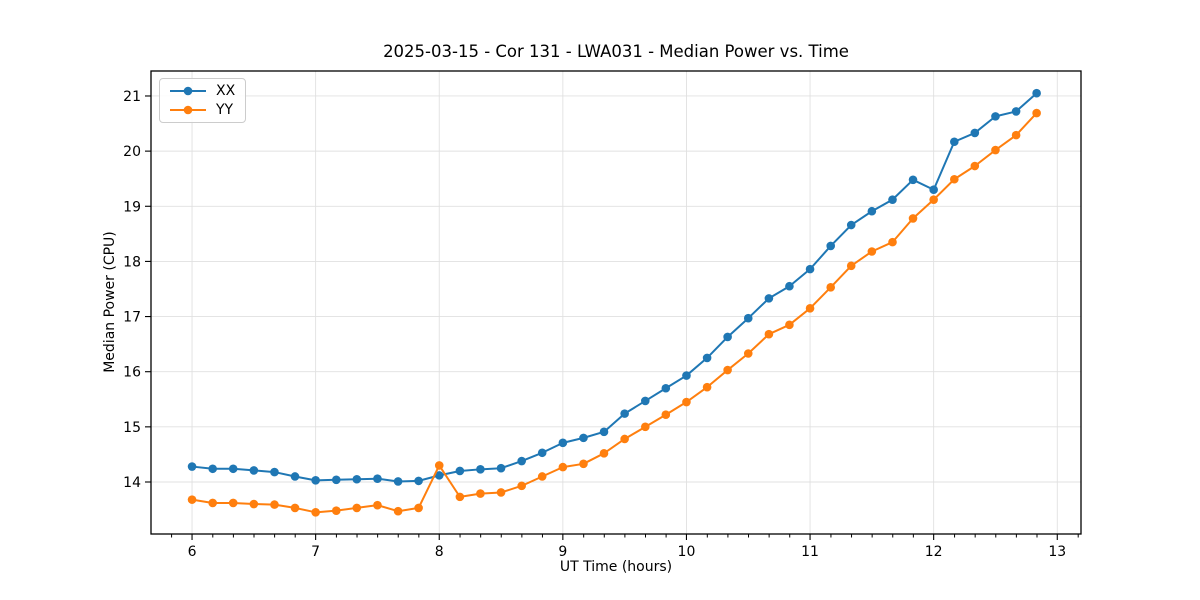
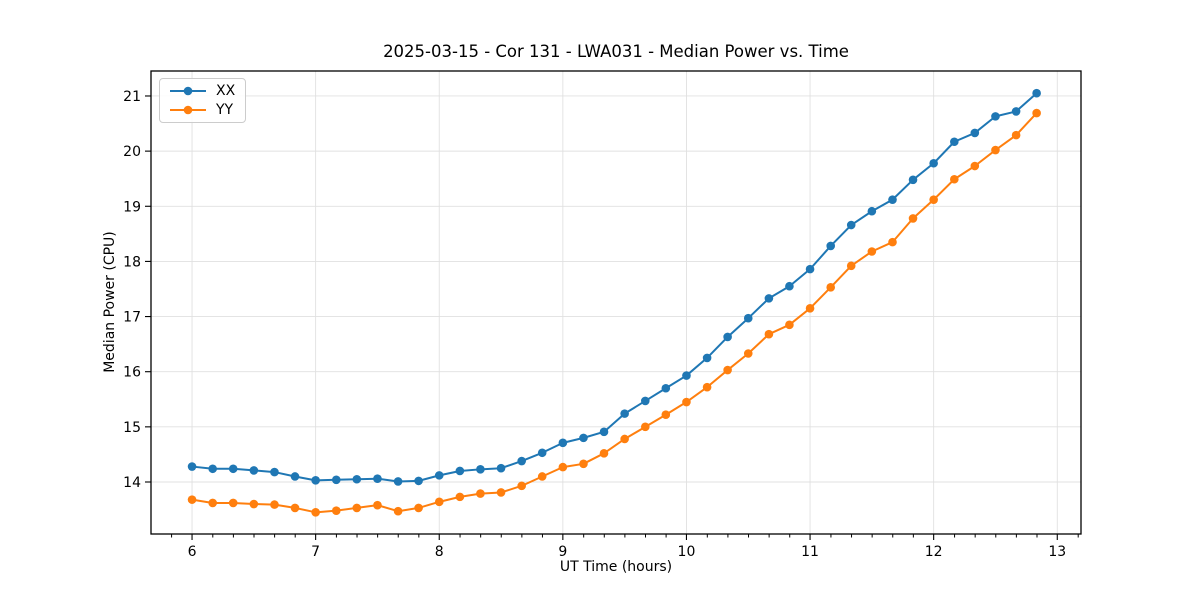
YY/8: 14.3 -> 13.6
XX/12: 19.3 -> 19.8
